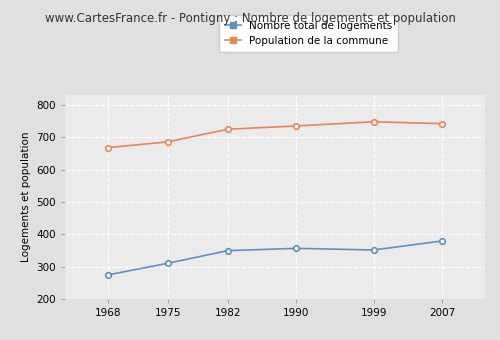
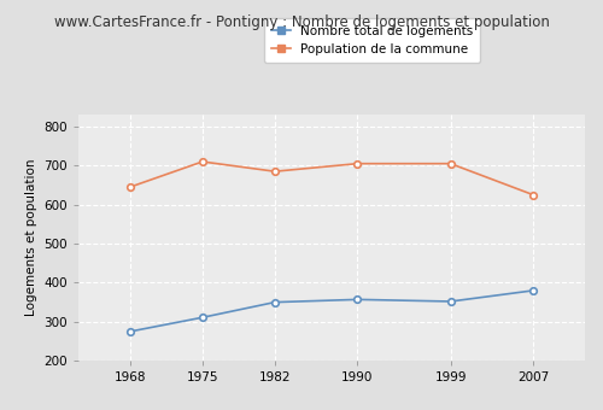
Population de la commune/1968: 668 -> 645
Population de la commune/1975: 686 -> 710
Population de la commune/1982: 725 -> 685
Population de la commune/1990: 735 -> 705
Population de la commune/1999: 748 -> 705
Population de la commune/2007: 742 -> 625
